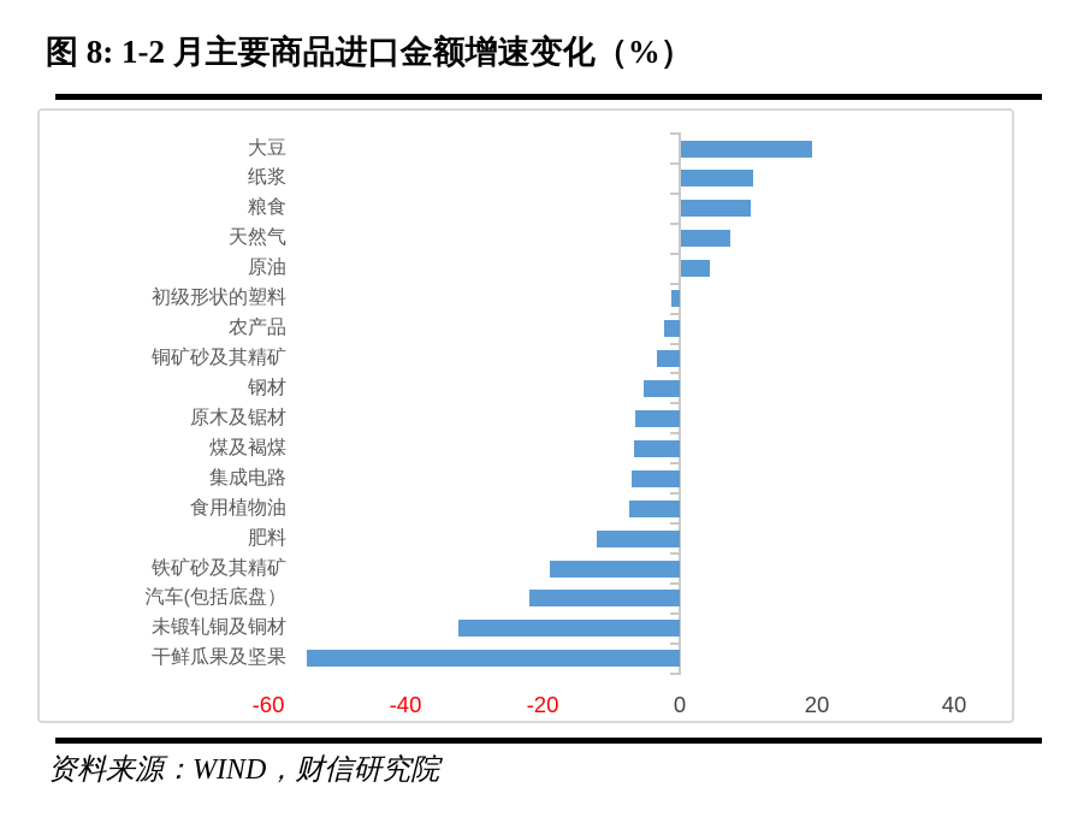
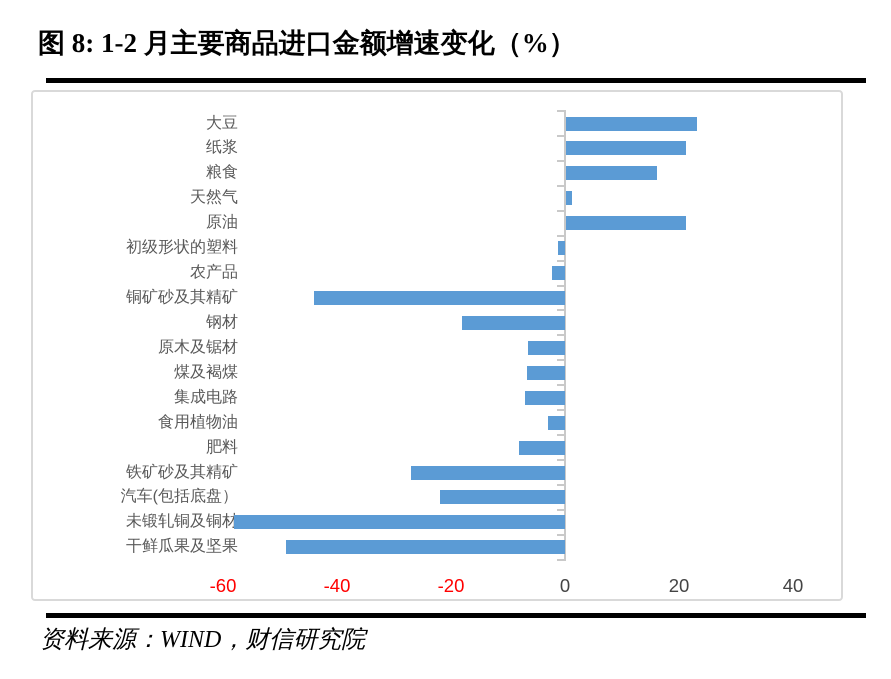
大豆: 19 -> 23
纸浆: 10 -> 21
粮食: 10 -> 16
天然气: 7 -> 1
原油: 4 -> 21
铜矿砂及其精矿: -3 -> -44
钢材: -5 -> -18
食用植物油: -7 -> -3
肥料: -12 -> -8
铁矿砂及其精矿: -19 -> -27
未锻轧铜及铜材: -32 -> -58
干鲜瓜果及坚果: -54 -> -49
